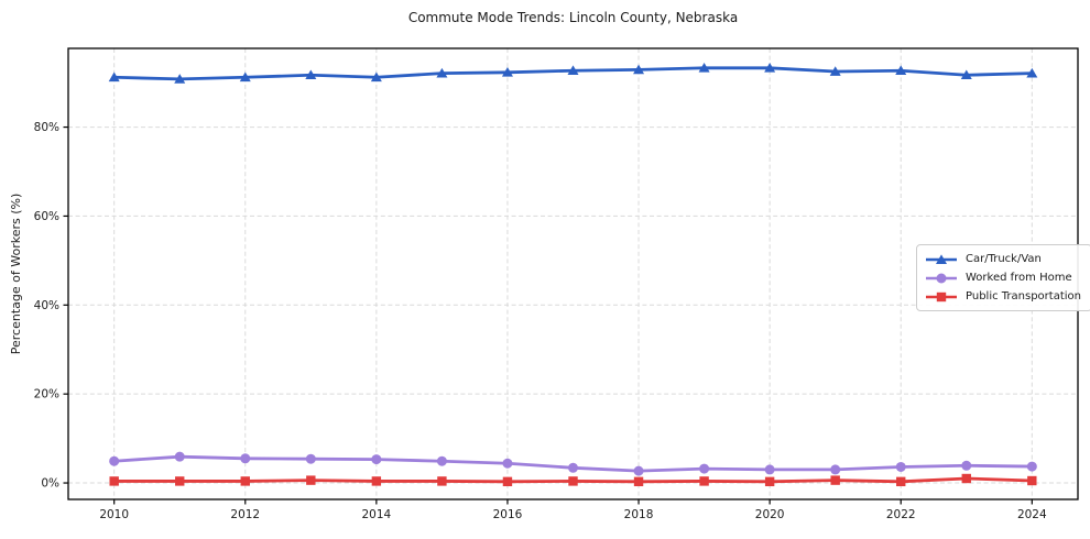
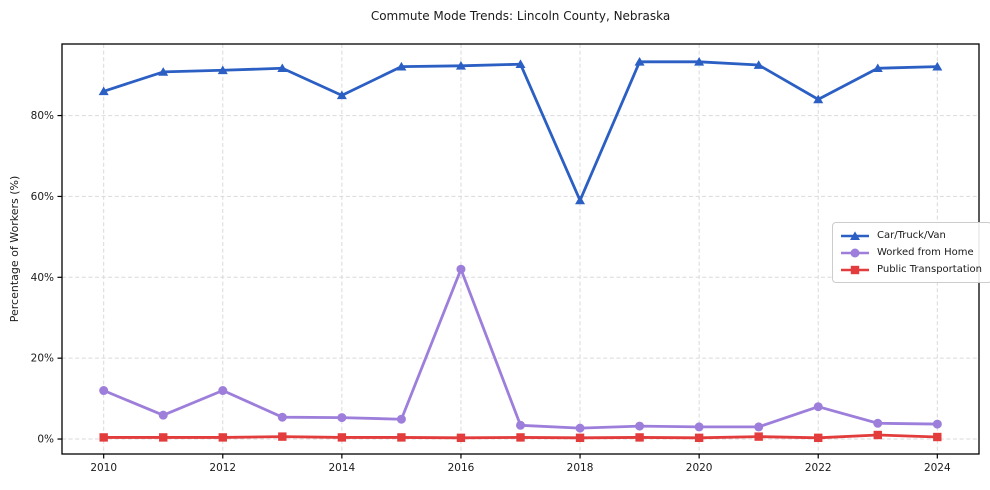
Car/Truck/Van/2010: 91% -> 86%
Worked from Home/2010: 5% -> 12%
Worked from Home/2012: 6% -> 12%
Car/Truck/Van/2014: 91% -> 85%
Worked from Home/2016: 4% -> 42%
Car/Truck/Van/2018: 93% -> 59%
Car/Truck/Van/2022: 93% -> 84%
Worked from Home/2022: 4% -> 8%
